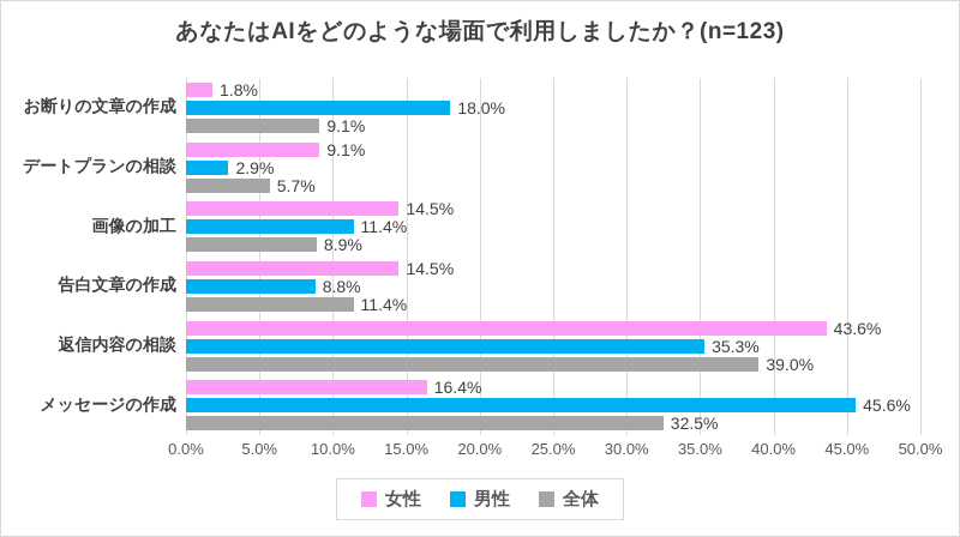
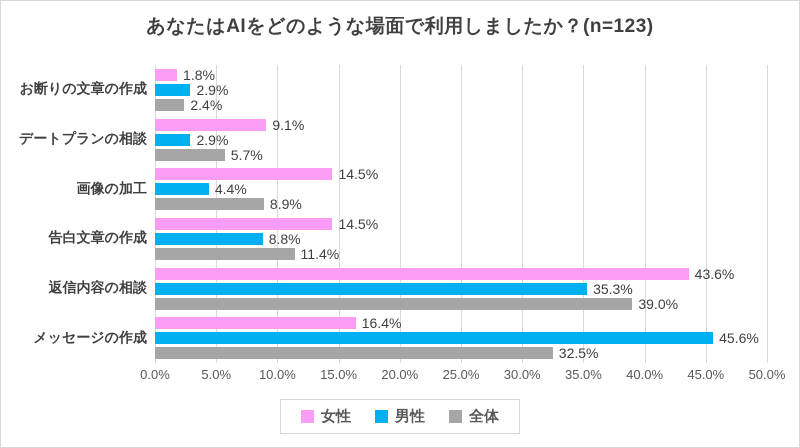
男性/お断りの文章の作成: 18.0% -> 2.9%
全体/お断りの文章の作成: 9.1% -> 2.4%
男性/画像の加工: 11.4% -> 4.4%
